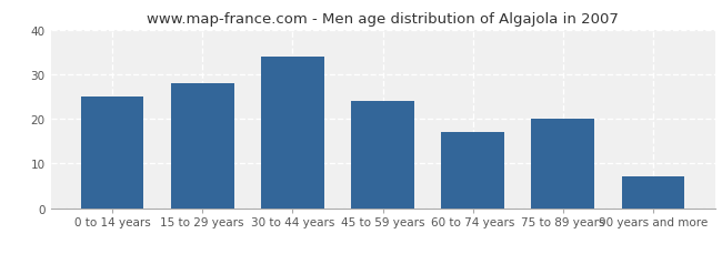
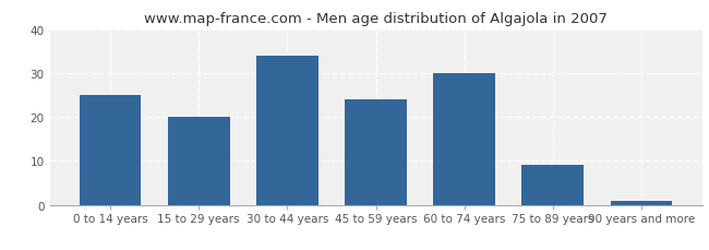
15 to 29 years: 28 -> 20
60 to 74 years: 17 -> 30
75 to 89 years: 20 -> 9
90 years and more: 7 -> 1
